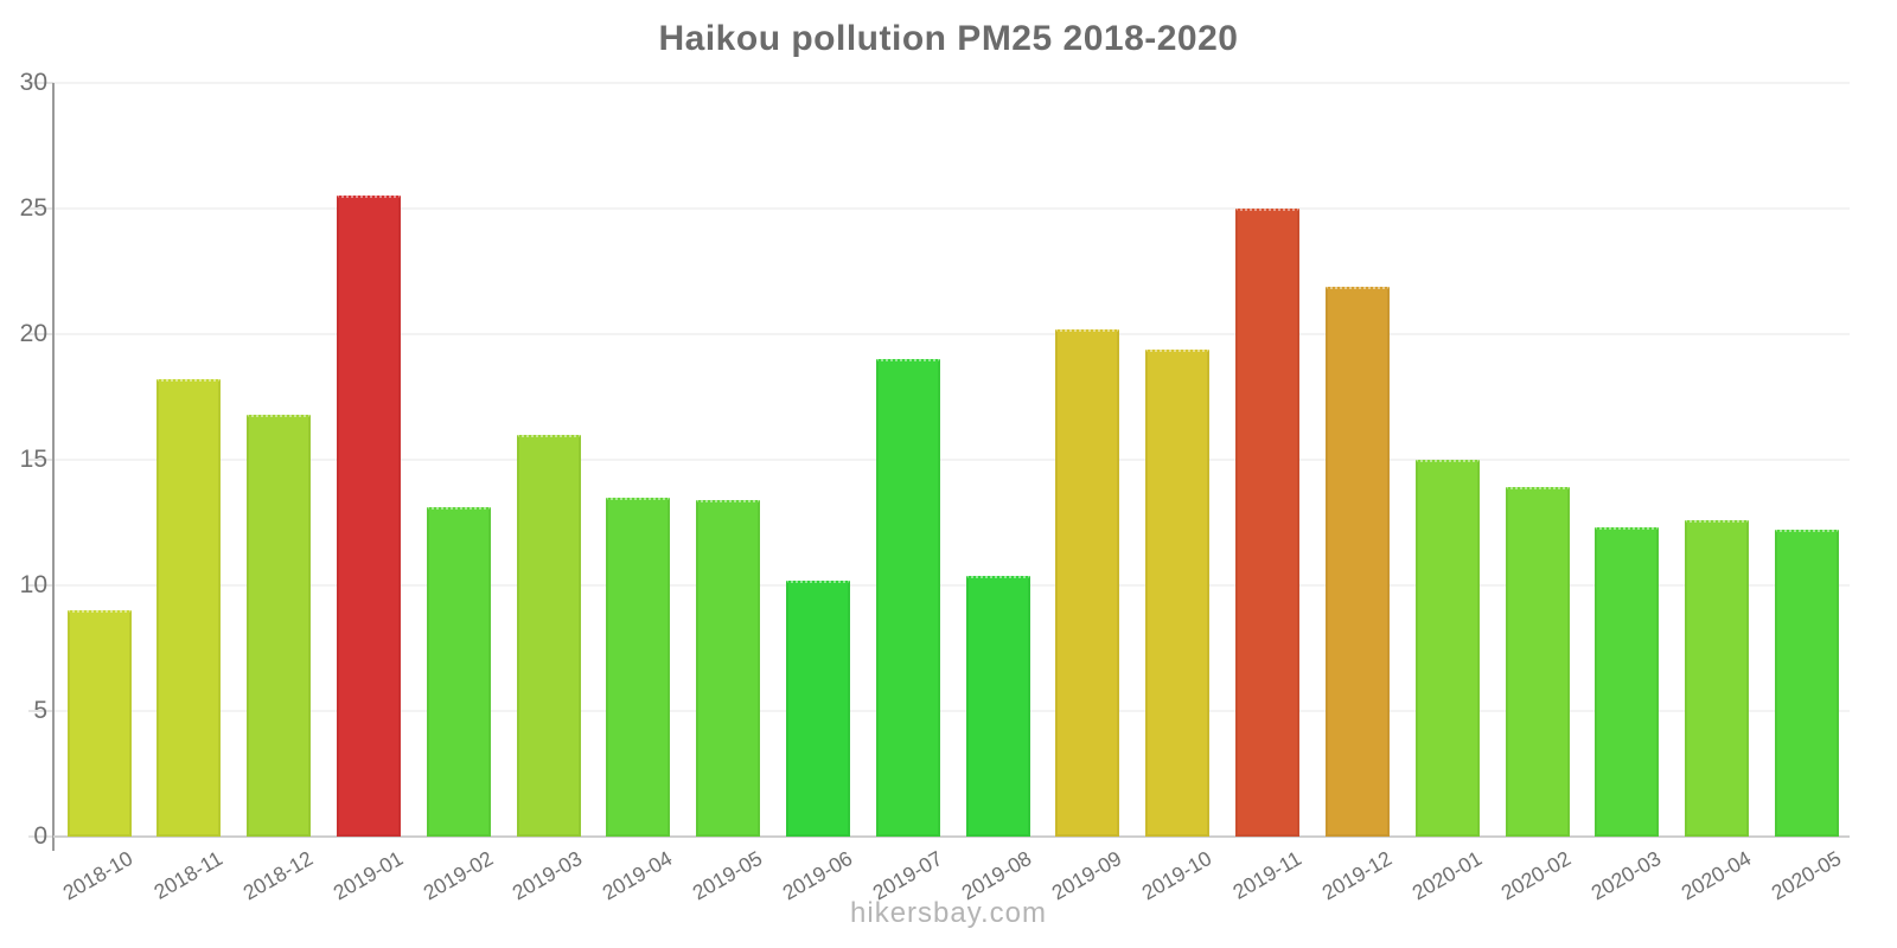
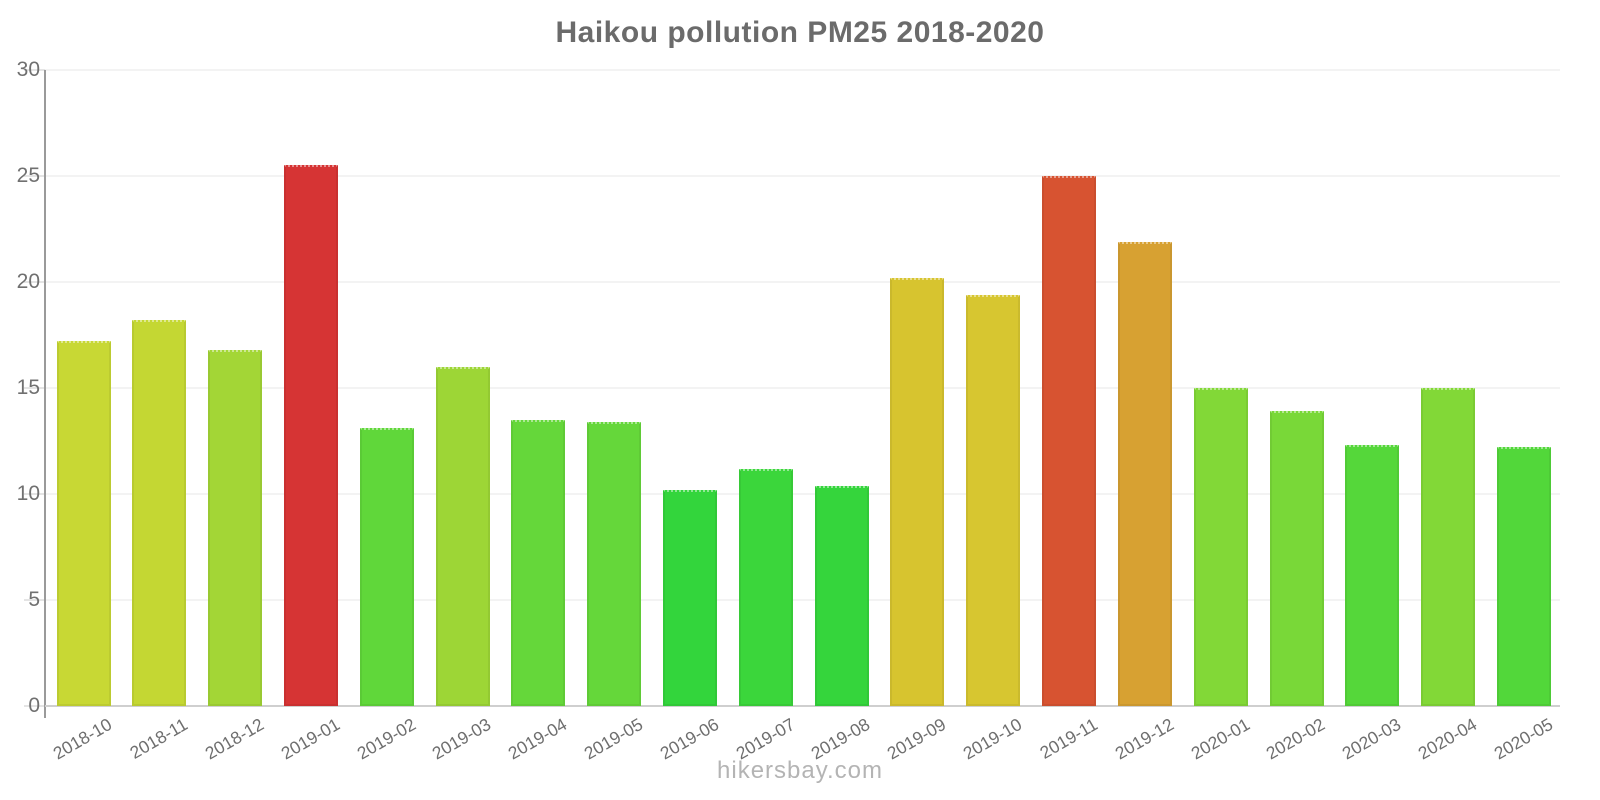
2018-10: 9.0 -> 17.2
2019-07: 19.0 -> 11.2
2020-04: 12.6 -> 15.0
